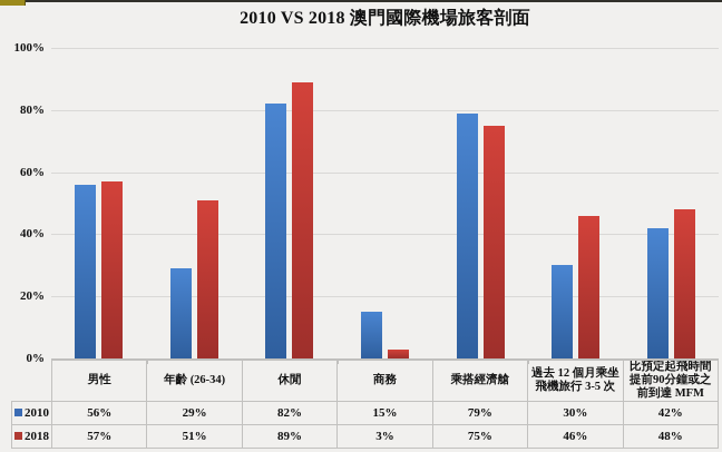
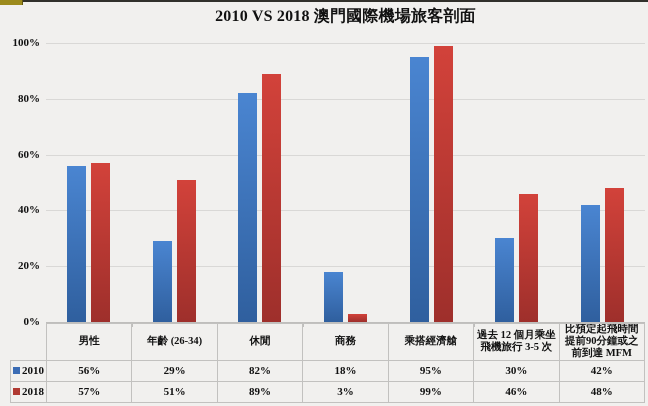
2010/商務: 15% -> 18%
2010/乘搭經濟艙: 79% -> 95%
2018/乘搭經濟艙: 75% -> 99%
